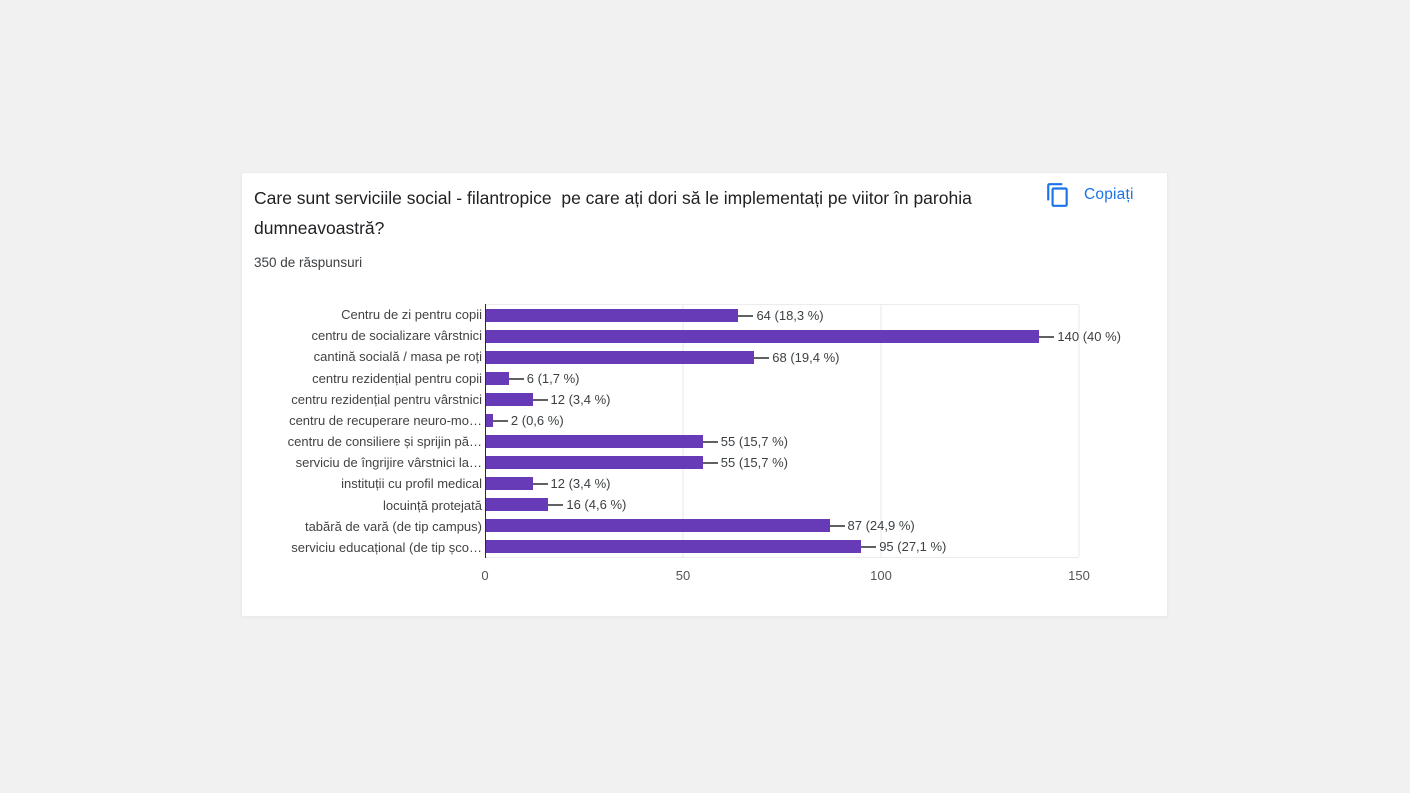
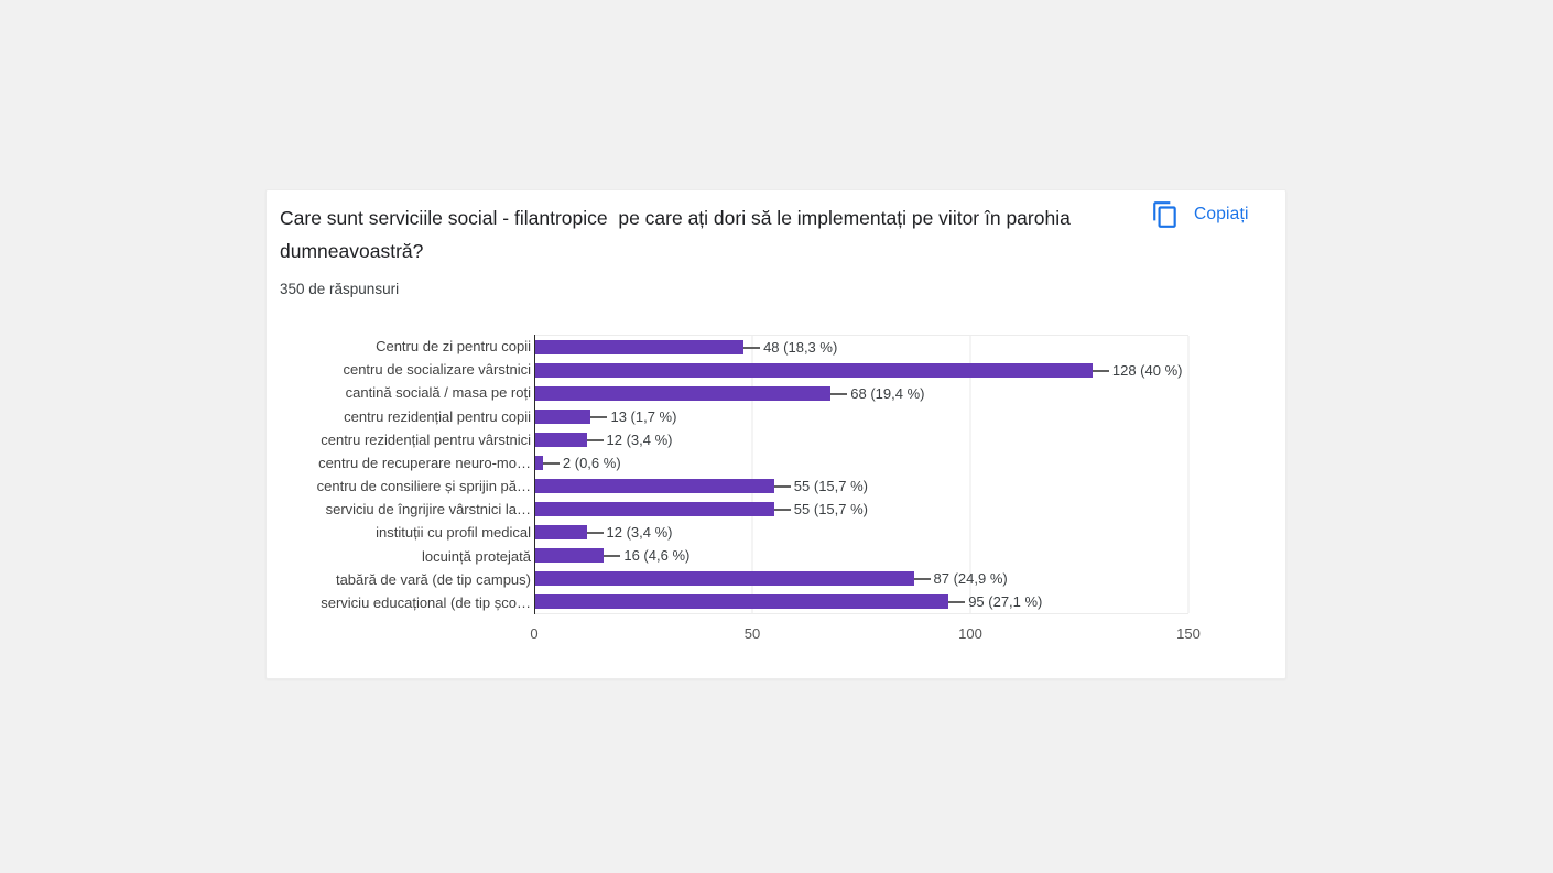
Centru de zi pentru copii: 64 -> 48
centru de socializare vârstnici: 140 -> 128
centru rezidențial pentru copii: 6 -> 13
